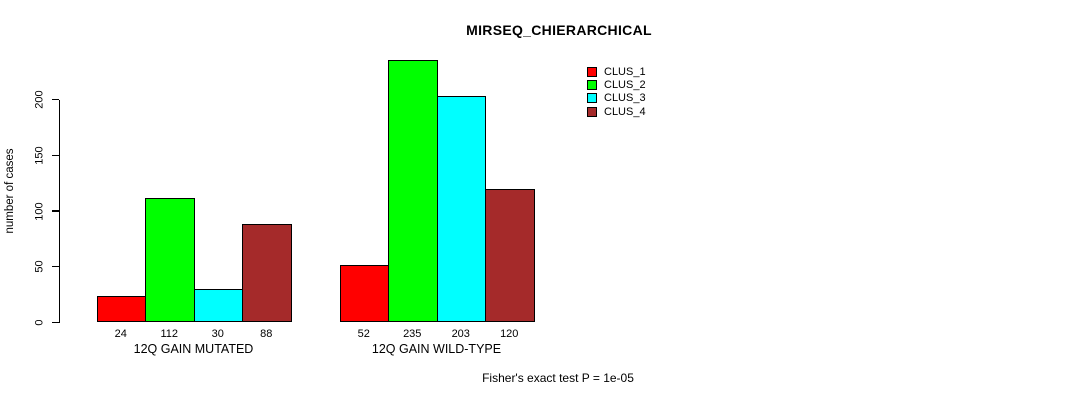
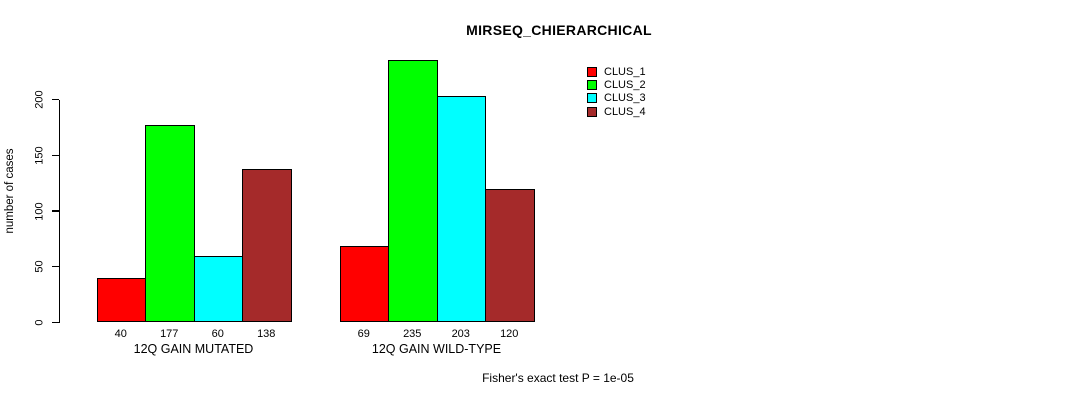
CLUS_1/12Q GAIN MUTATED: 24 -> 40
CLUS_2/12Q GAIN MUTATED: 112 -> 177
CLUS_3/12Q GAIN MUTATED: 30 -> 60
CLUS_4/12Q GAIN MUTATED: 88 -> 138
CLUS_1/12Q GAIN WILD-TYPE: 52 -> 69
